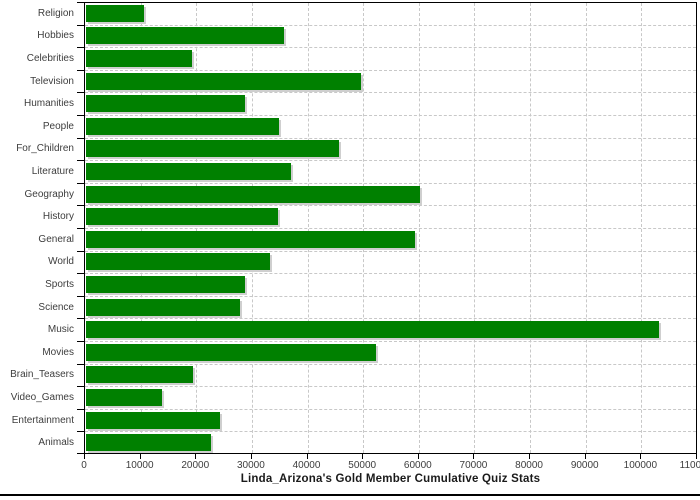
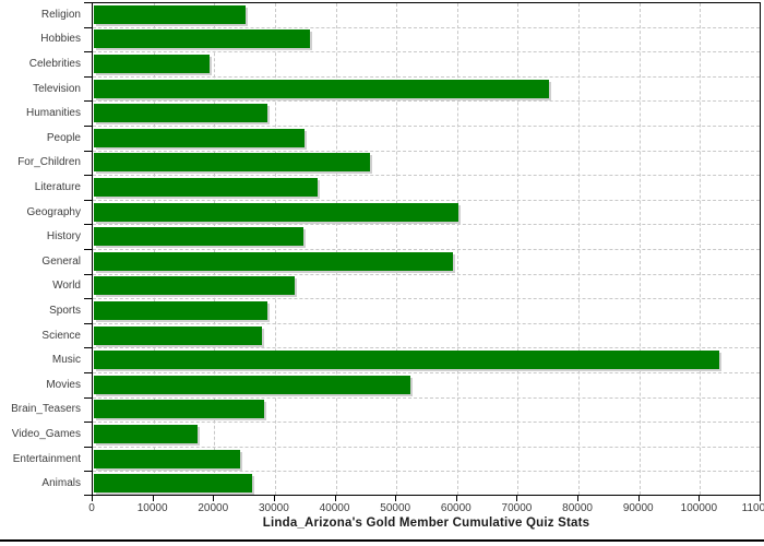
Religion: 10000 -> 25000
Television: 49000 -> 75000
Brain_Teasers: 19000 -> 28000
Video_Games: 14000 -> 17000
Animals: 22000 -> 26000
